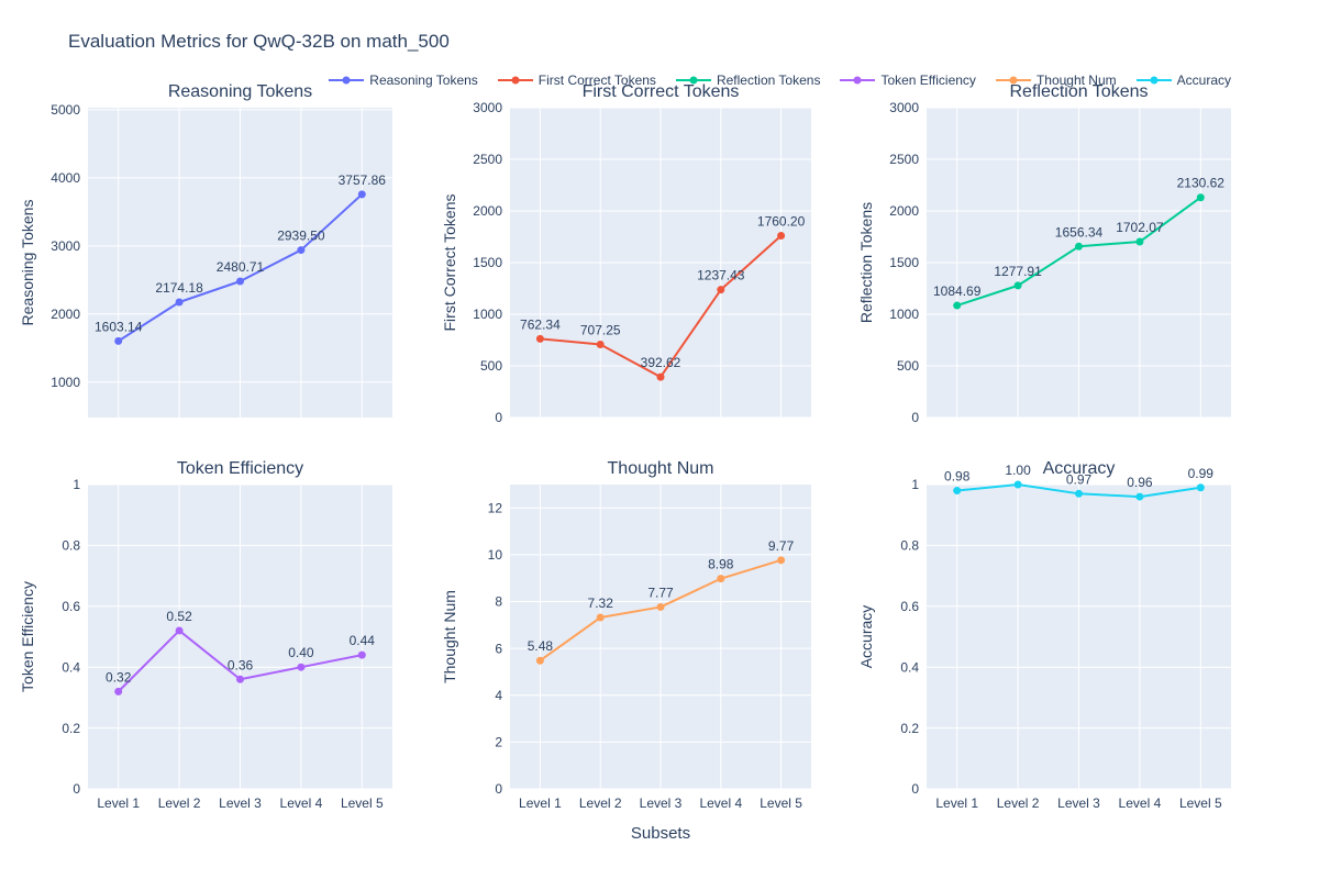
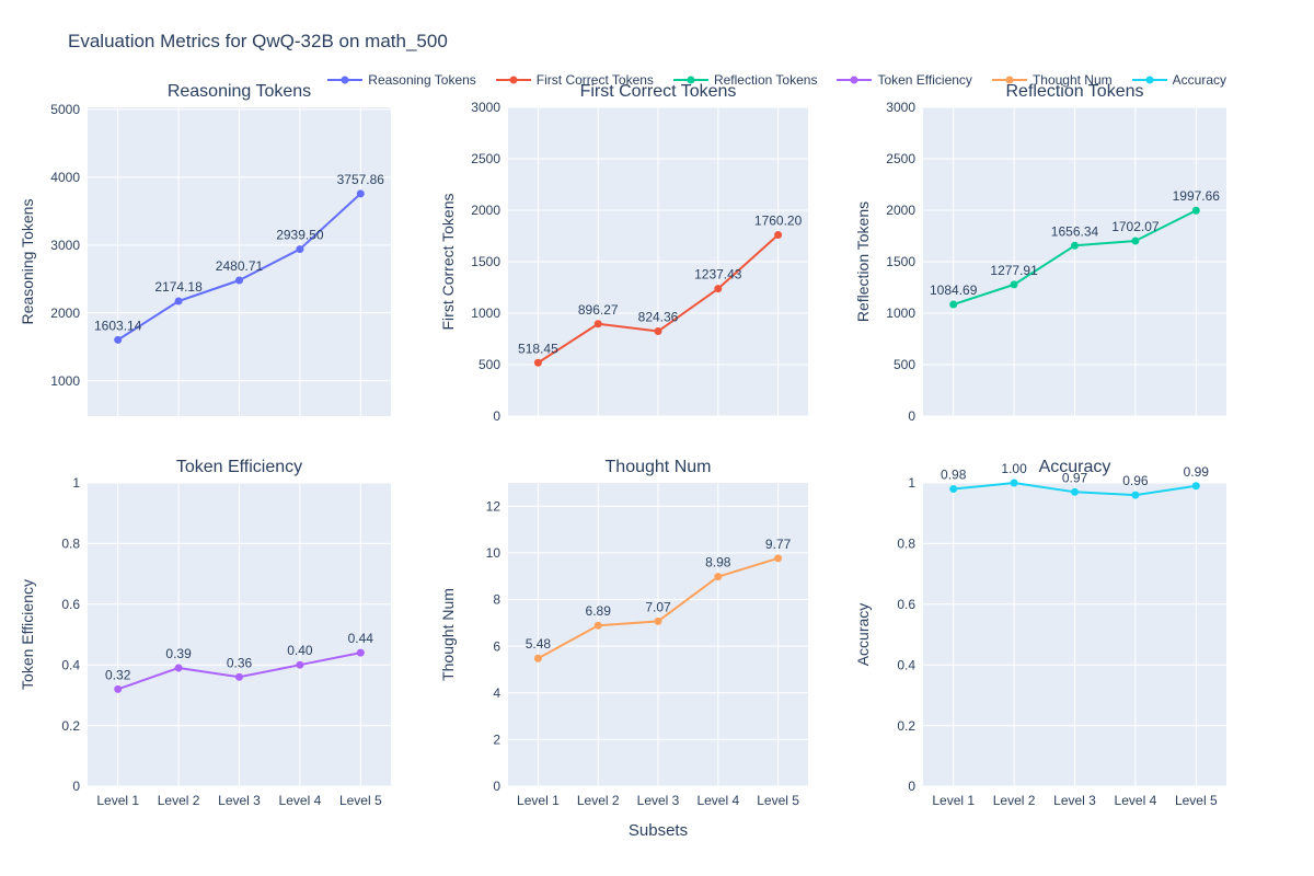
First Correct Tokens/Level 1: 762.34 -> 518.45
First Correct Tokens/Level 2: 707.25 -> 896.27
First Correct Tokens/Level 3: 392.62 -> 824.36
Reflection Tokens/Level 5: 2130.62 -> 1997.66
Token Efficiency/Level 2: 0.52 -> 0.39
Thought Num/Level 2: 7.32 -> 6.89
Thought Num/Level 3: 7.77 -> 7.07
